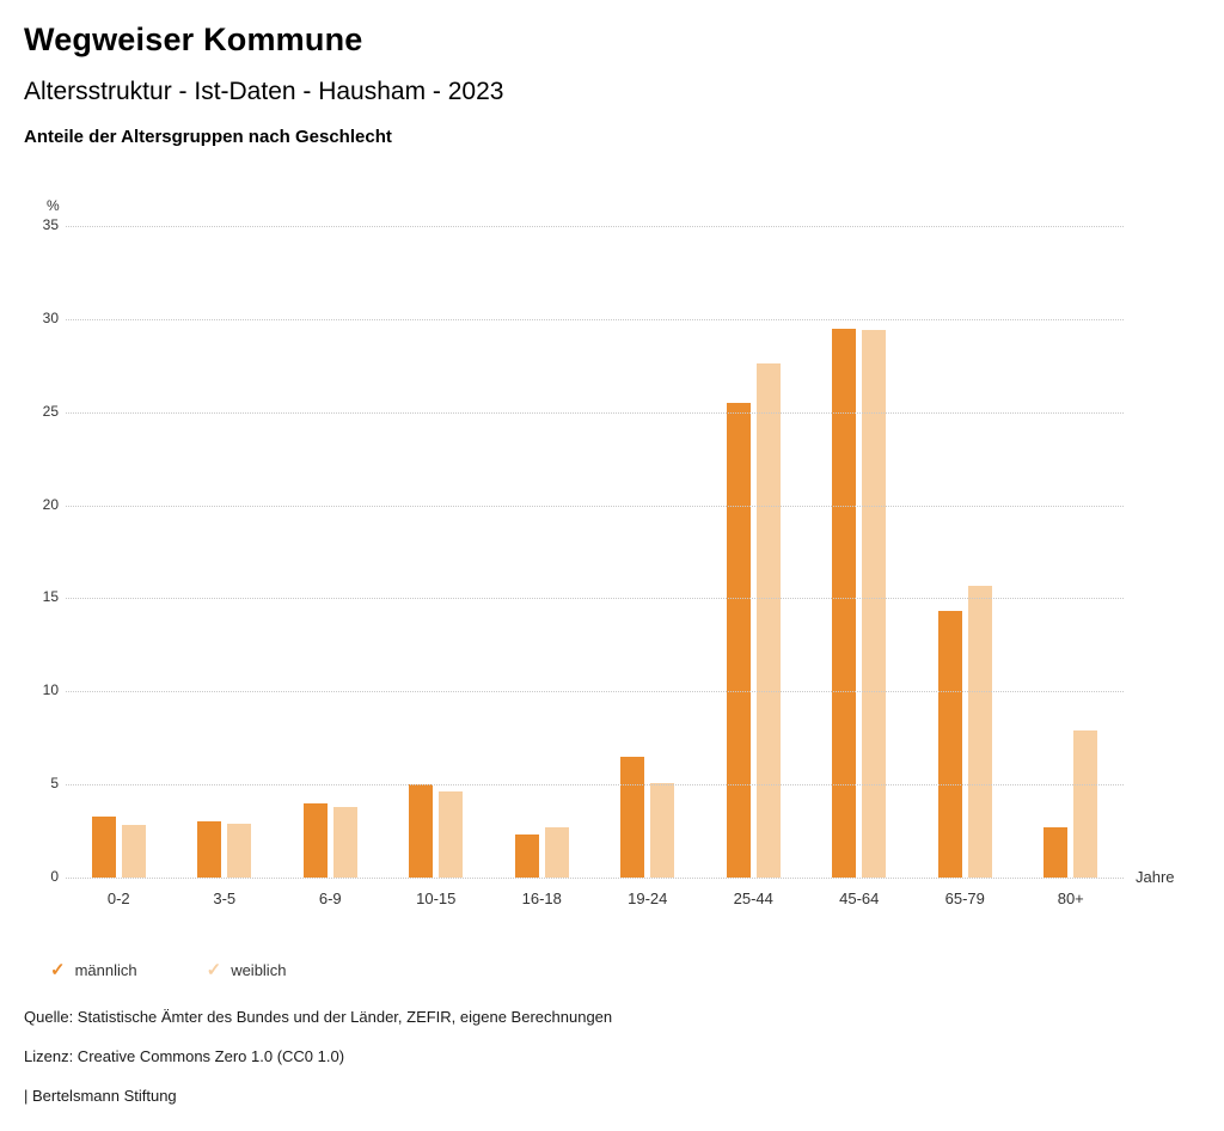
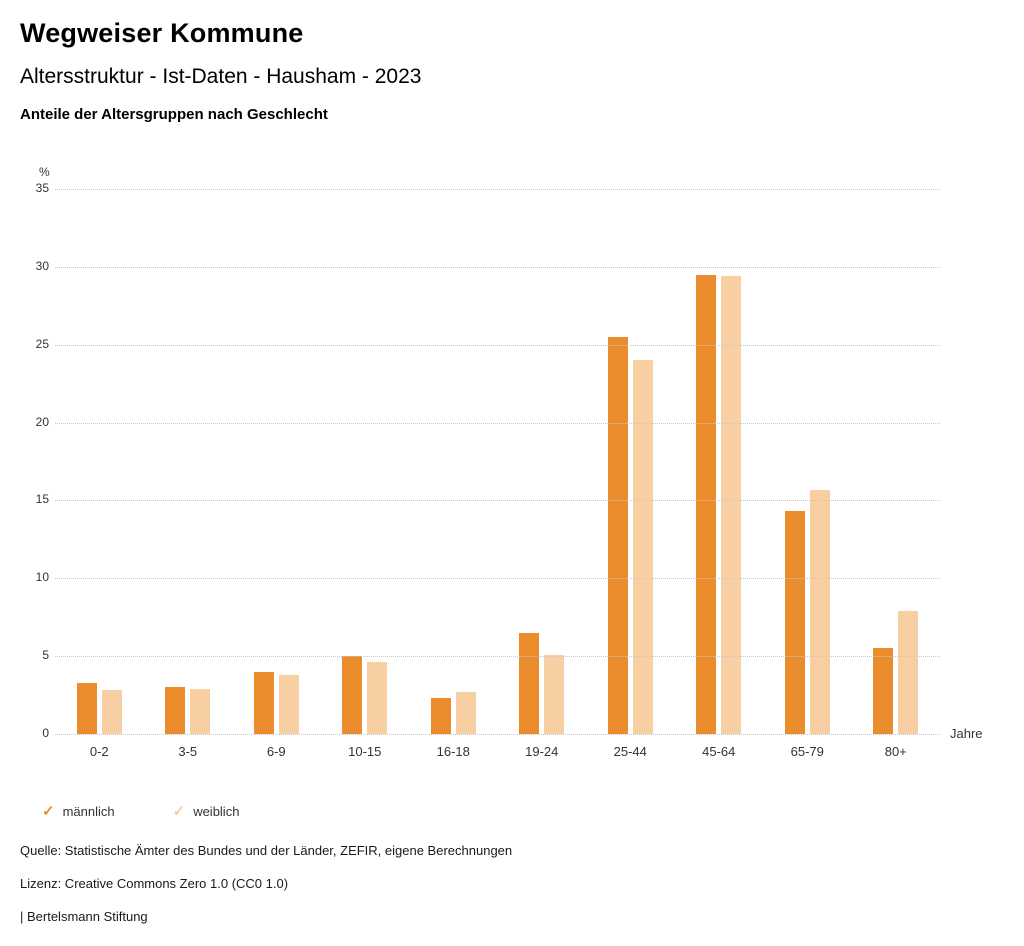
weiblich/25-44: 27.6 -> 24.0
männlich/80+: 2.7 -> 5.5
